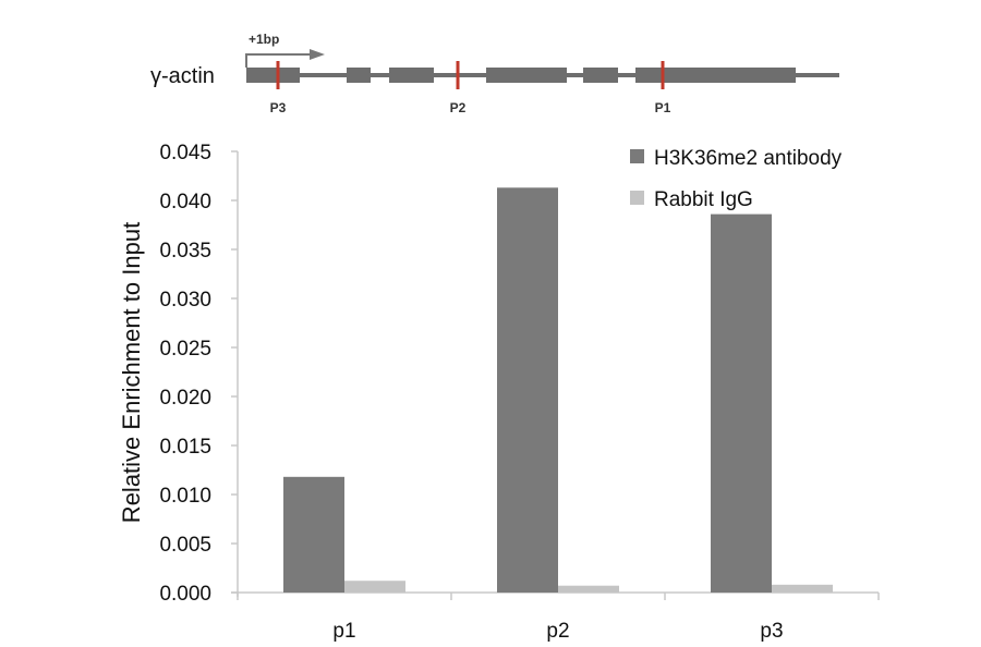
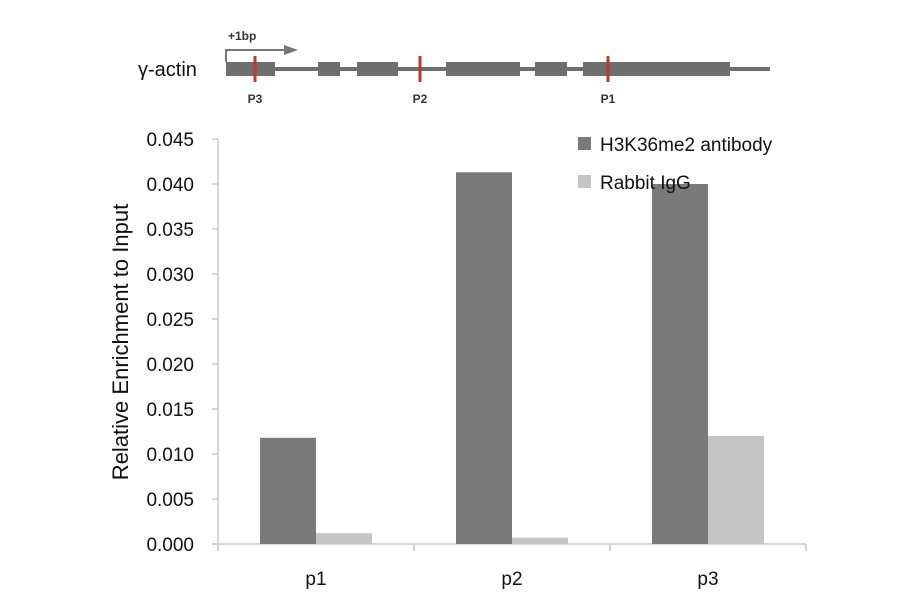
H3K36me2 antibody/p3: 0.039 -> 0.040
Rabbit IgG/p3: 0.001 -> 0.012
